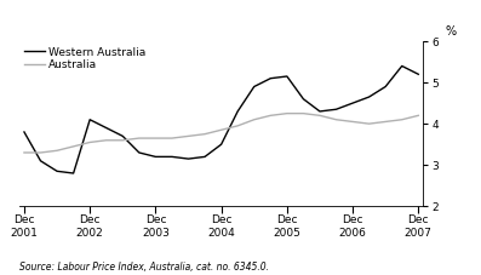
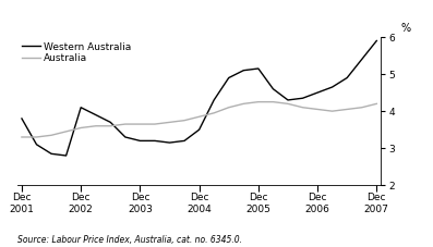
Western Australia/Dec 2007: 5.20 -> 5.90
